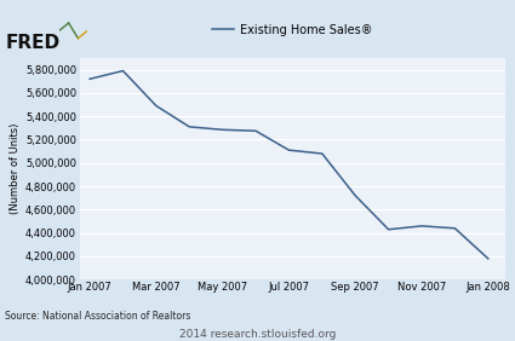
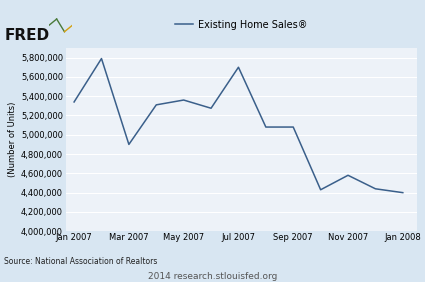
Jan 2007: 5,720,000 -> 5,340,000
Mar 2007: 5,490,000 -> 4,900,000
May 2007: 5,280,000 -> 5,360,000
Jul 2007: 5,110,000 -> 5,700,000
Sep 2007: 4,720,000 -> 5,080,000
Nov 2007: 4,460,000 -> 4,580,000
Jan 2008: 4,180,000 -> 4,400,000
